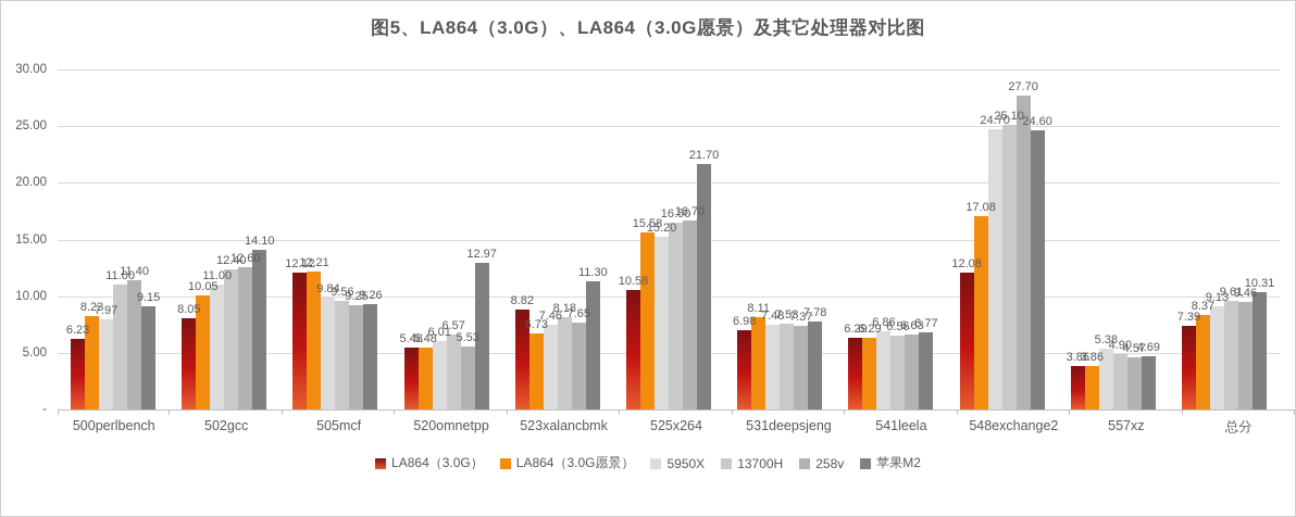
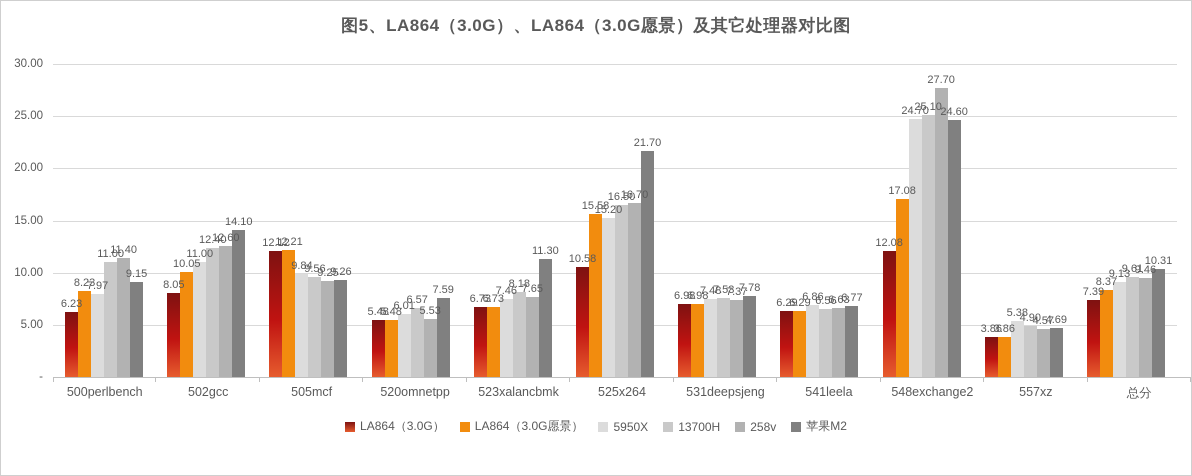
苹果M2/520omnetpp: 12.97 -> 7.59
LA864（3.0G）/523xalancbmk: 8.82 -> 6.73
LA864（3.0G愿景）/531deepsjeng: 8.11 -> 6.98
